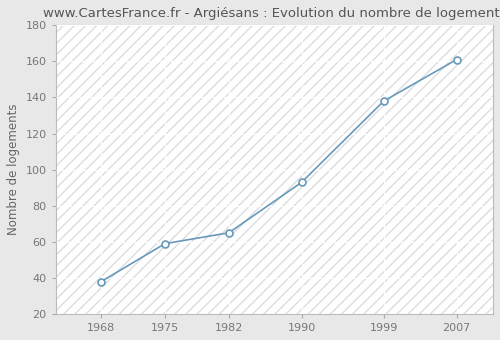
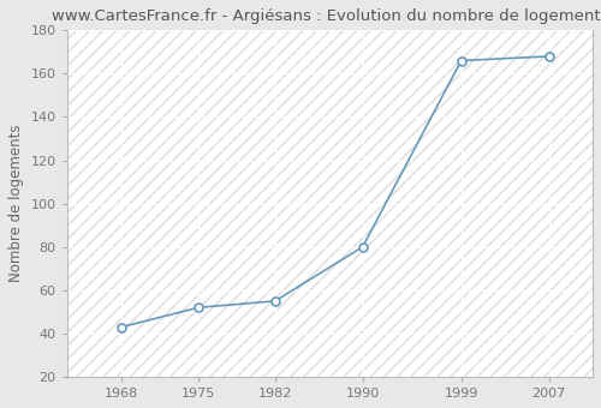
1968: 38 -> 43
1975: 59 -> 52
1982: 65 -> 55
1990: 93 -> 80
1999: 138 -> 166
2007: 161 -> 168
